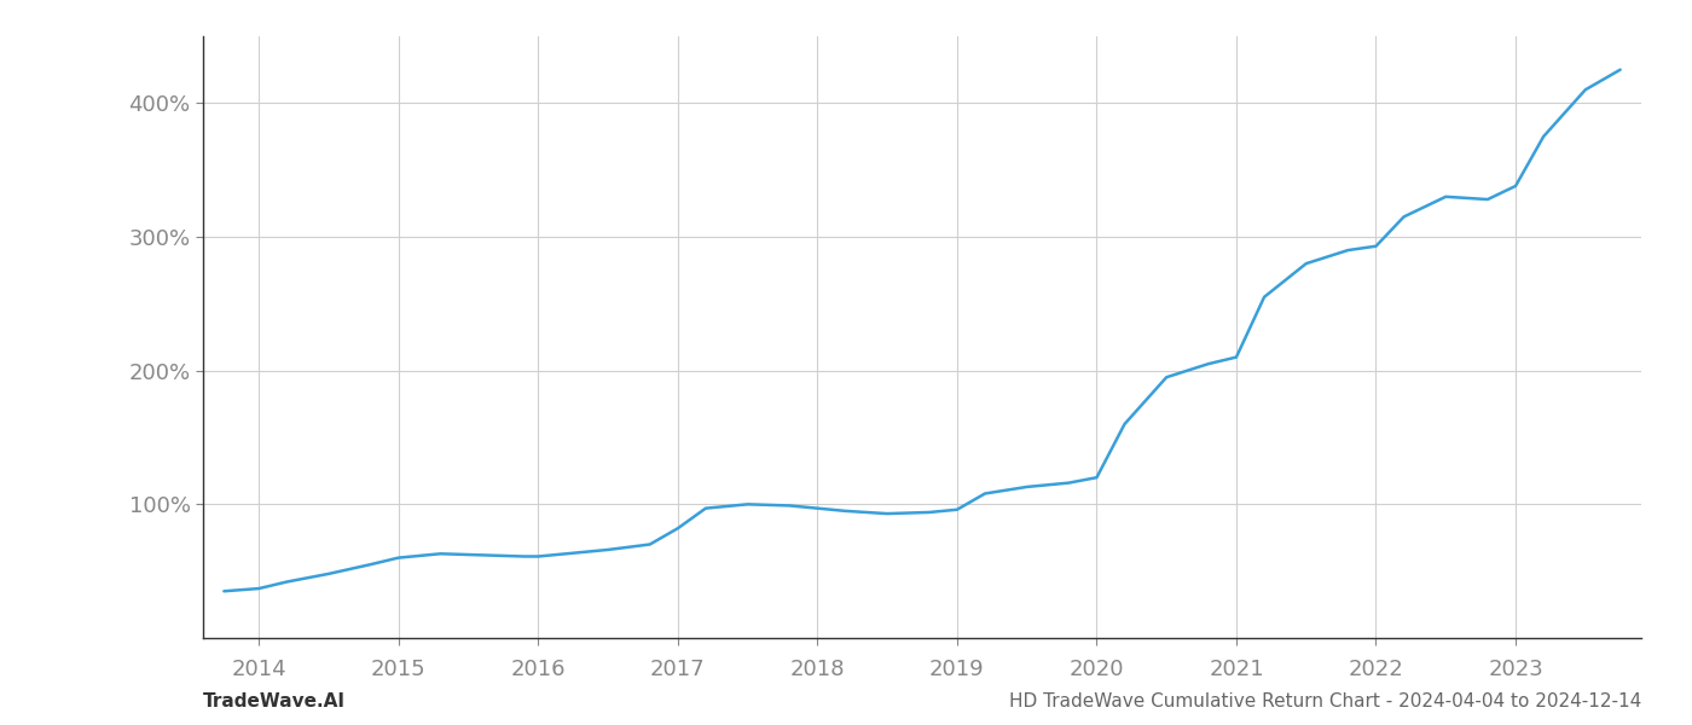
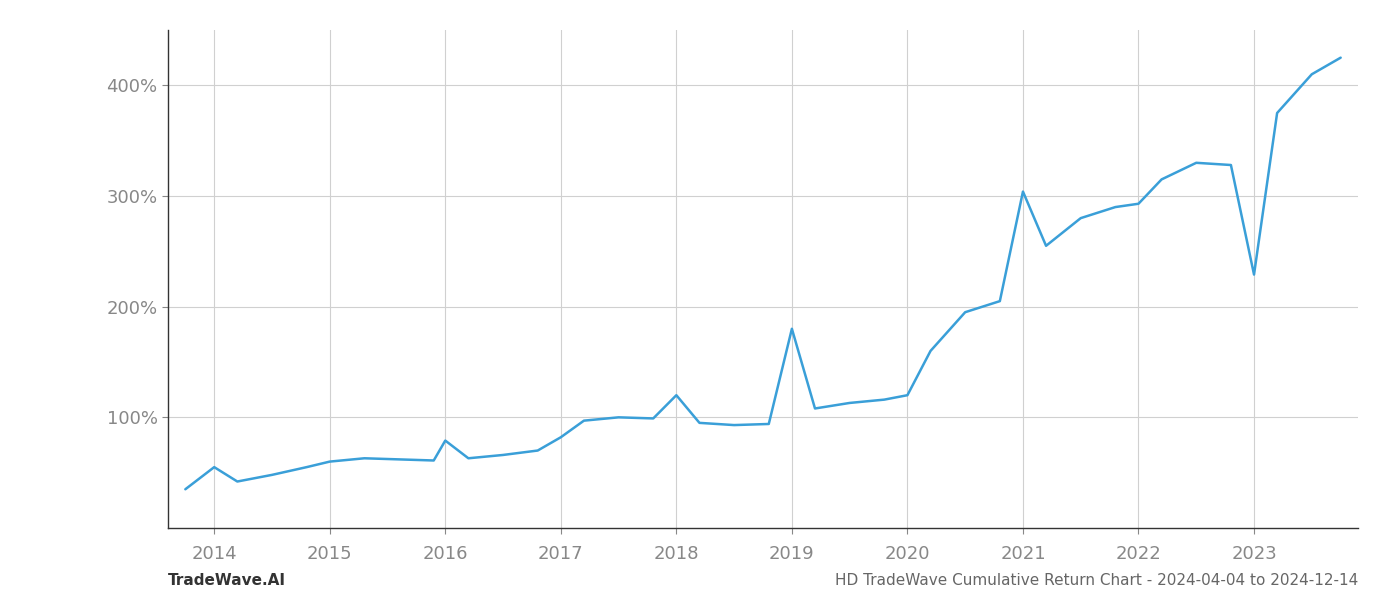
2014: 37% -> 55%
2016: 61% -> 79%
2018: 97% -> 120%
2019: 96% -> 180%
2021: 210% -> 304%
2023: 338% -> 229%
